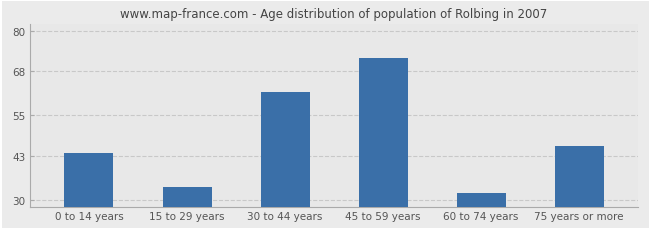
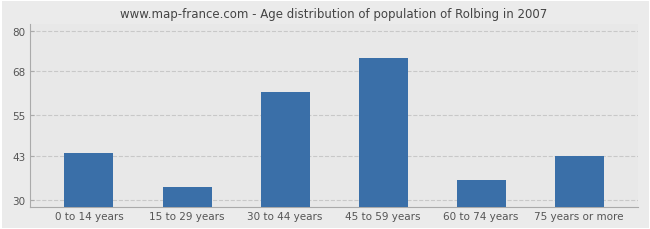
60 to 74 years: 32 -> 36
75 years or more: 46 -> 43
